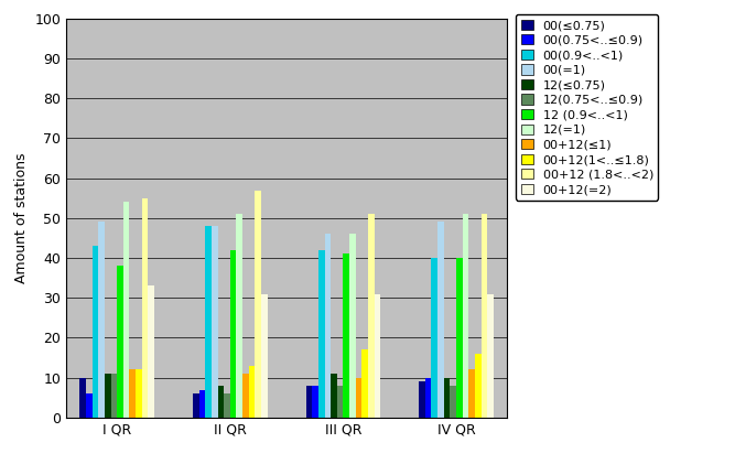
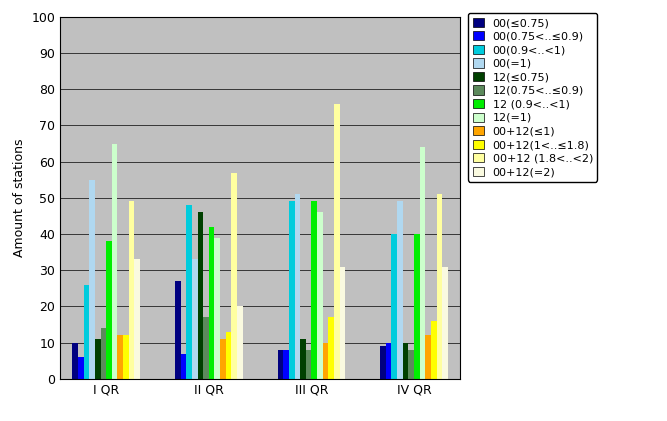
00(0.9<..<1)/I QR: 43 -> 26
00(=1)/I QR: 49 -> 55
12(0.75<..≤0.9)/I QR: 11 -> 14
12(=1)/I QR: 54 -> 65
00+12 (1.8<..<2)/I QR: 55 -> 49
00(≤0.75)/II QR: 6 -> 27
00(=1)/II QR: 48 -> 33
12(≤0.75)/II QR: 8 -> 46
12(0.75<..≤0.9)/II QR: 6 -> 17
12(=1)/II QR: 51 -> 39
00+12(=2)/II QR: 31 -> 20
00(0.9<..<1)/III QR: 42 -> 49
00(=1)/III QR: 46 -> 51
12 (0.9<..<1)/III QR: 41 -> 49
00+12 (1.8<..<2)/III QR: 51 -> 76
12(=1)/IV QR: 51 -> 64
